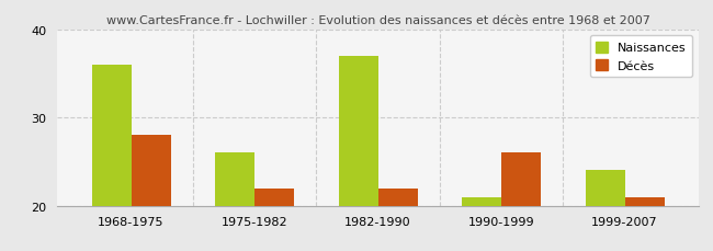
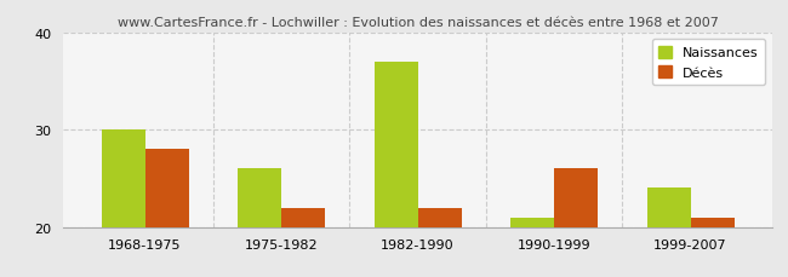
Naissances/1968-1975: 36 -> 30
